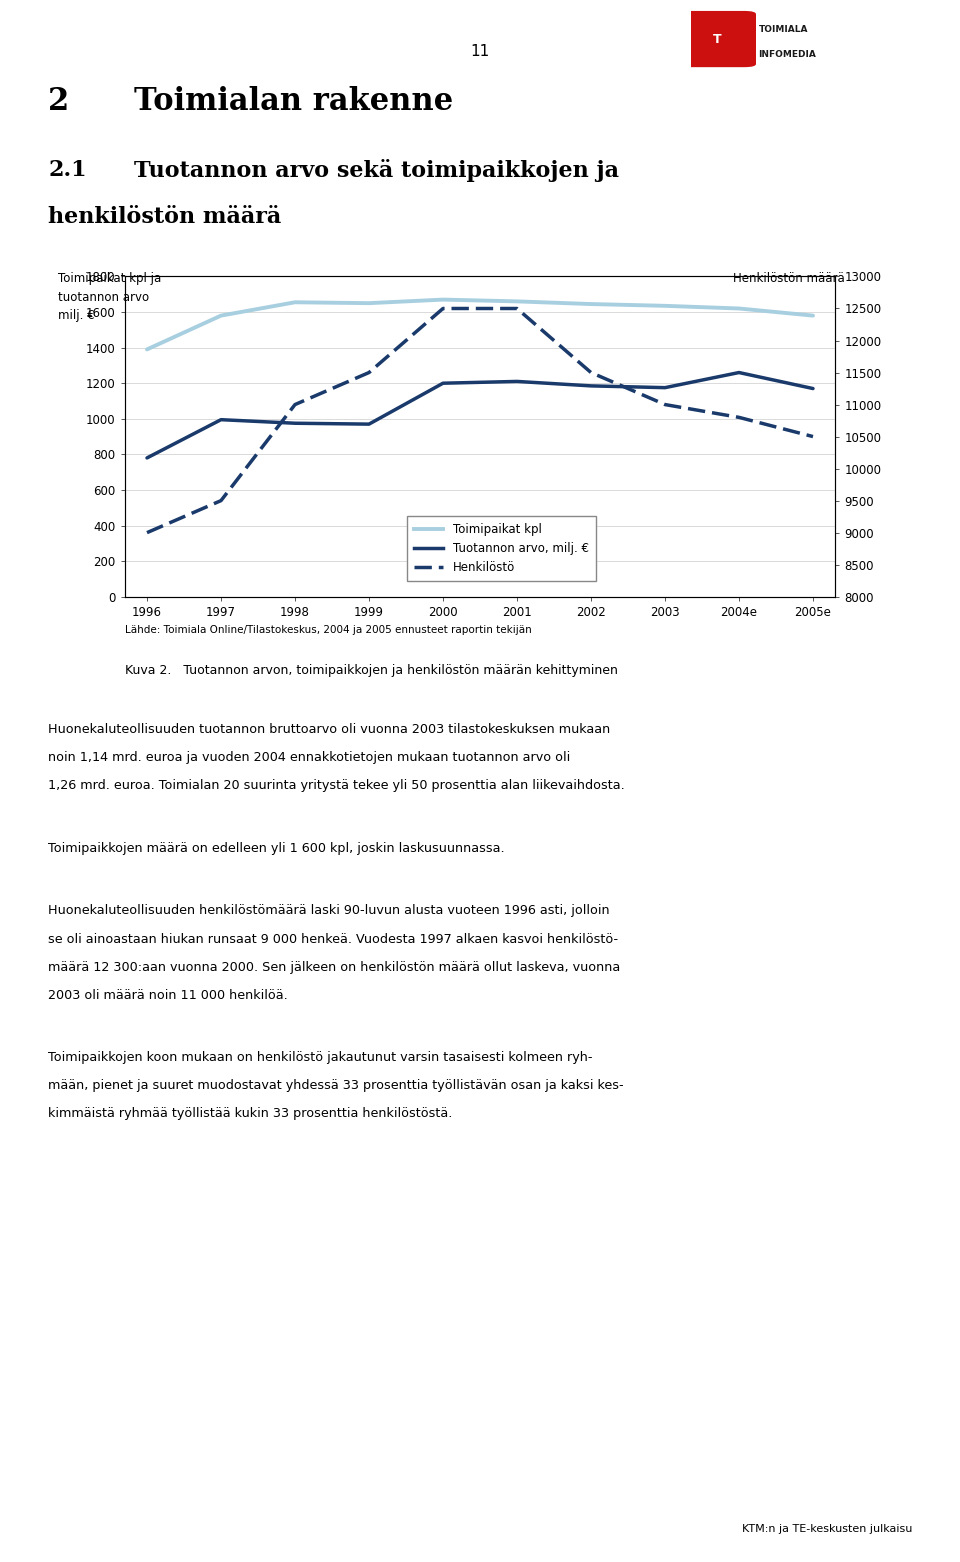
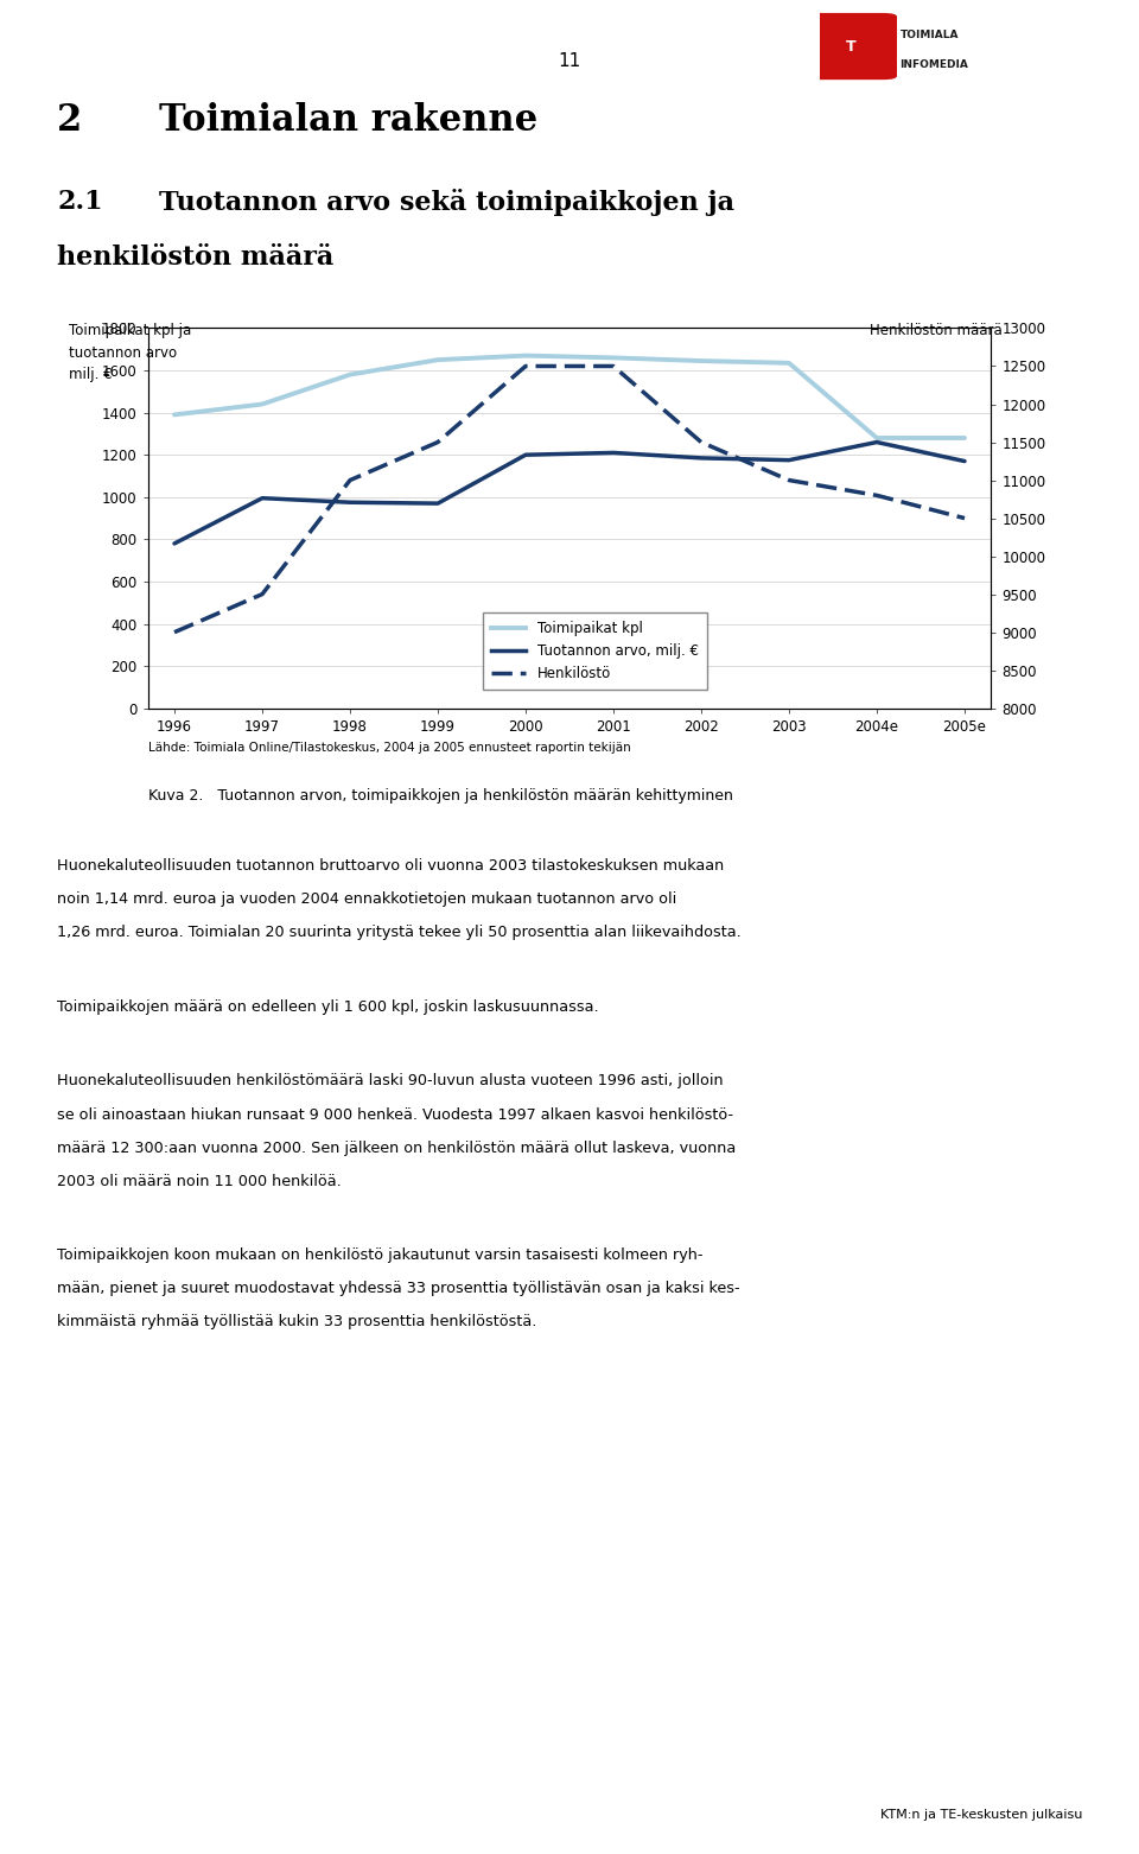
Toimipaikat kpl/1997: 1580 -> 1440
Toimipaikat kpl/1998: 1660 -> 1580
Toimipaikat kpl/2004e: 1620 -> 1280
Toimipaikat kpl/2005e: 1580 -> 1280
